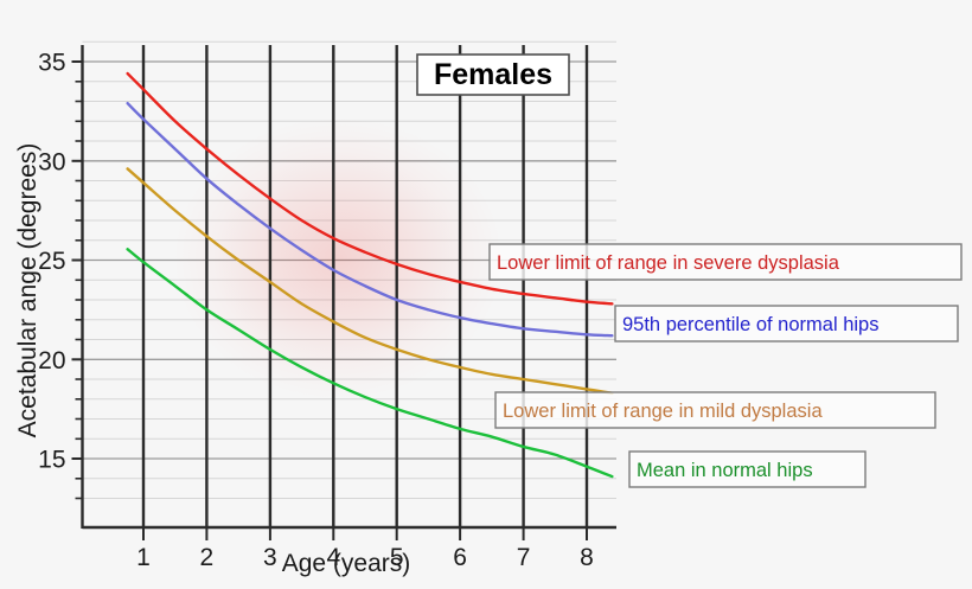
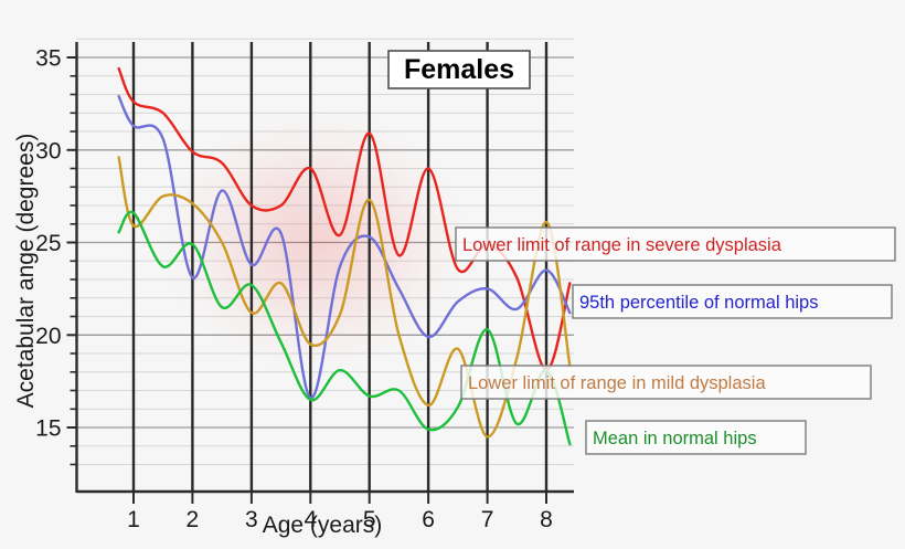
Lower limit of range in severe dysplasia/1: 33.6 -> 32.6
95th percentile of normal hips/1: 32.1 -> 31.3
Lower limit of range in mild dysplasia/1: 28.9 -> 25.9
Mean in normal hips/1: 24.9 -> 26.6
Lower limit of range in severe dysplasia/2: 30.6 -> 29.9
95th percentile of normal hips/2: 29.1 -> 23.1
Lower limit of range in mild dysplasia/2: 26.2 -> 27.1
Mean in normal hips/2: 22.5 -> 24.9
Lower limit of range in severe dysplasia/3: 28.1 -> 27.0
95th percentile of normal hips/3: 26.6 -> 23.8
Lower limit of range in mild dysplasia/3: 23.9 -> 21.2
Mean in normal hips/3: 20.5 -> 22.7
Lower limit of range in severe dysplasia/4: 26.1 -> 29.0
95th percentile of normal hips/4: 24.5 -> 16.6
Lower limit of range in mild dysplasia/4: 21.9 -> 19.5
Mean in normal hips/4: 18.8 -> 16.5
Lower limit of range in severe dysplasia/5: 24.8 -> 30.9
95th percentile of normal hips/5: 23.0 -> 25.3
Lower limit of range in mild dysplasia/5: 20.5 -> 27.3
Mean in normal hips/5: 17.5 -> 16.7
Lower limit of range in severe dysplasia/6: 23.9 -> 29.0
95th percentile of normal hips/6: 22.1 -> 19.9
Lower limit of range in mild dysplasia/6: 19.6 -> 16.2
Mean in normal hips/6: 16.5 -> 14.9
Lower limit of range in severe dysplasia/7: 23.3 -> 24.9
95th percentile of normal hips/7: 21.6 -> 22.5
Lower limit of range in mild dysplasia/7: 19.0 -> 14.5
Mean in normal hips/7: 15.6 -> 20.3
Lower limit of range in severe dysplasia/8: 22.9 -> 18.1
95th percentile of normal hips/8: 21.2 -> 23.5
Lower limit of range in mild dysplasia/8: 18.5 -> 26.1
Mean in normal hips/8: 14.6 -> 18.1
